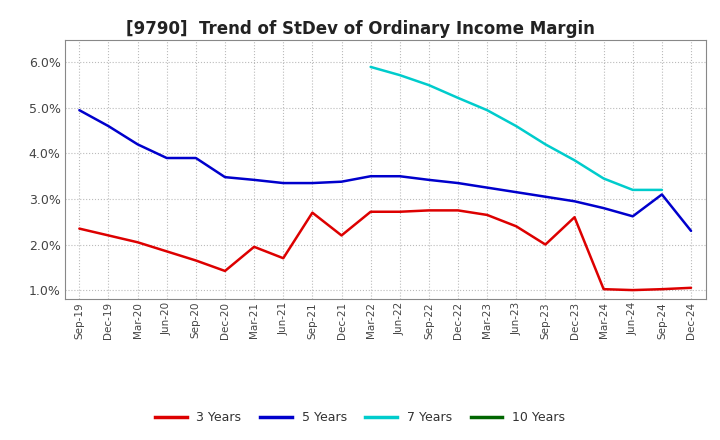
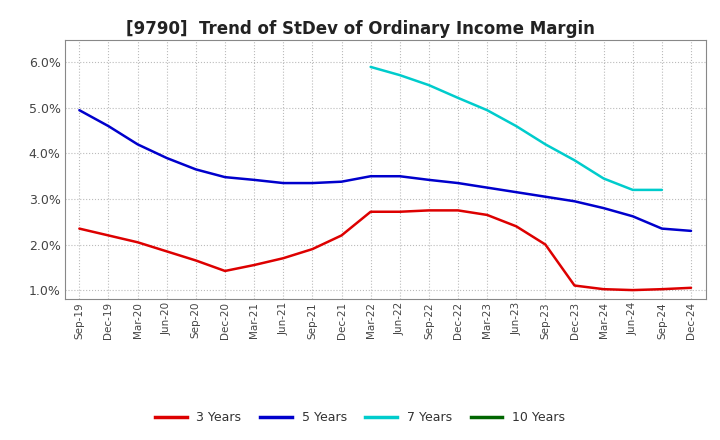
5 Years/Sep-20: 3.90% -> 3.65%
3 Years/Mar-21: 1.95% -> 1.55%
3 Years/Sep-21: 2.70% -> 1.90%
3 Years/Dec-23: 2.60% -> 1.10%
5 Years/Sep-24: 3.10% -> 2.35%
